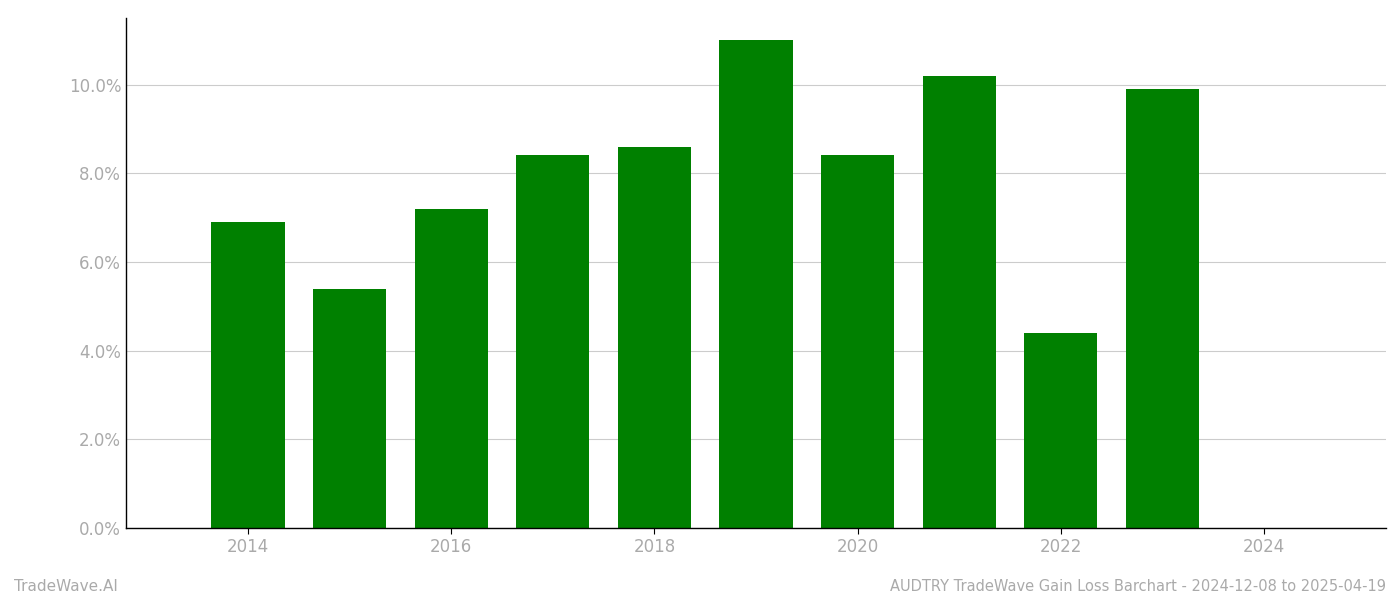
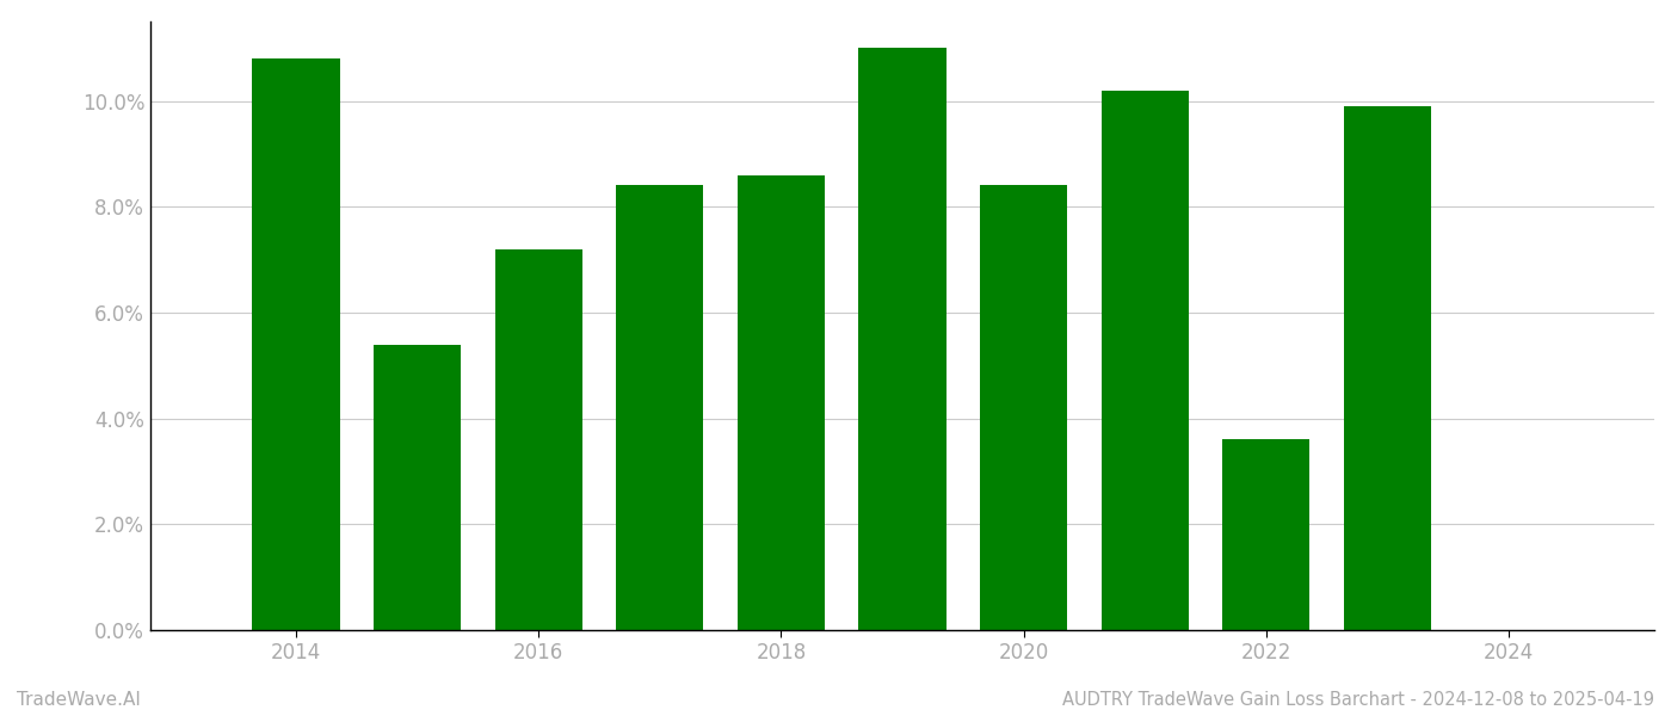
2014: 6.9% -> 10.8%
2022: 4.4% -> 3.6%
